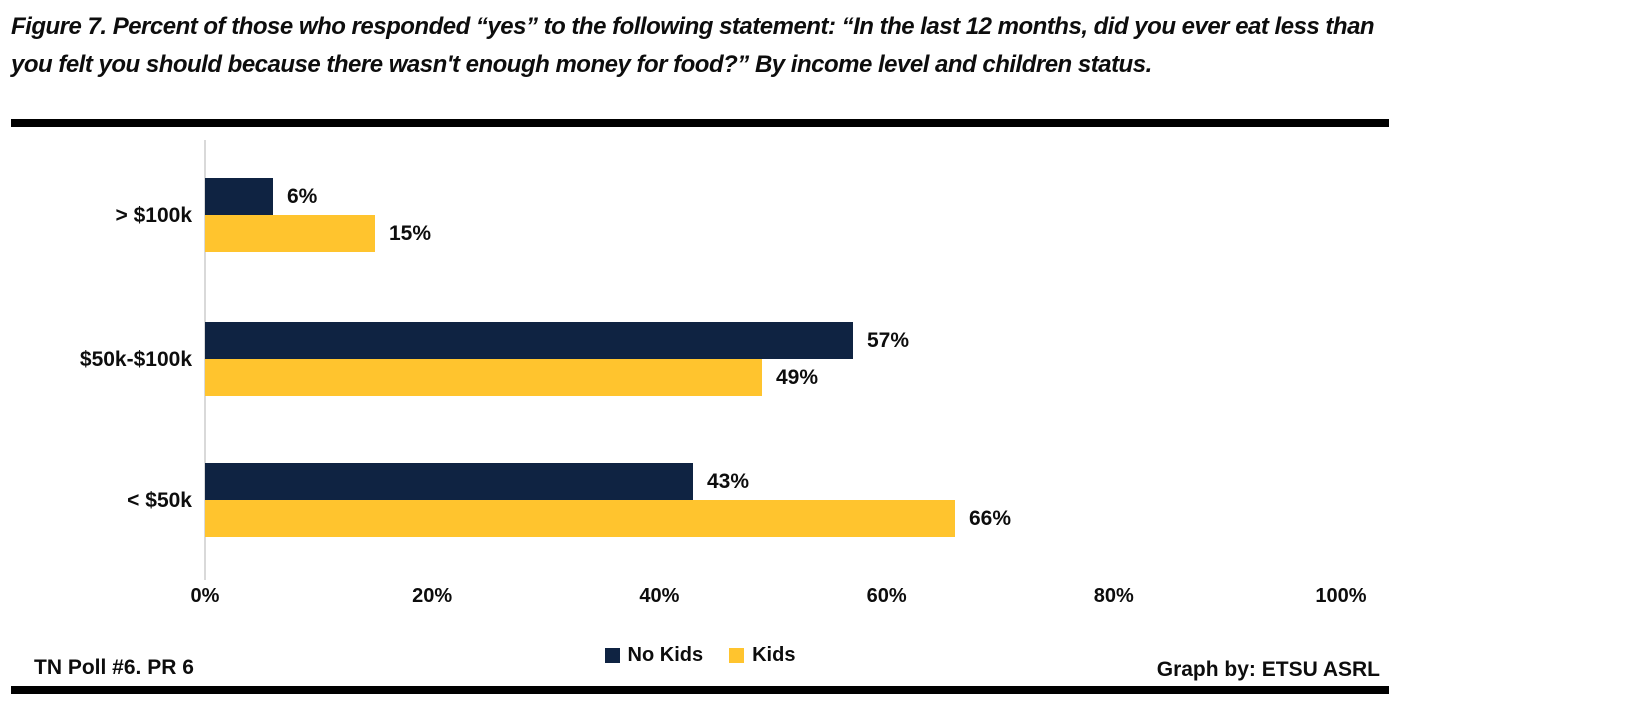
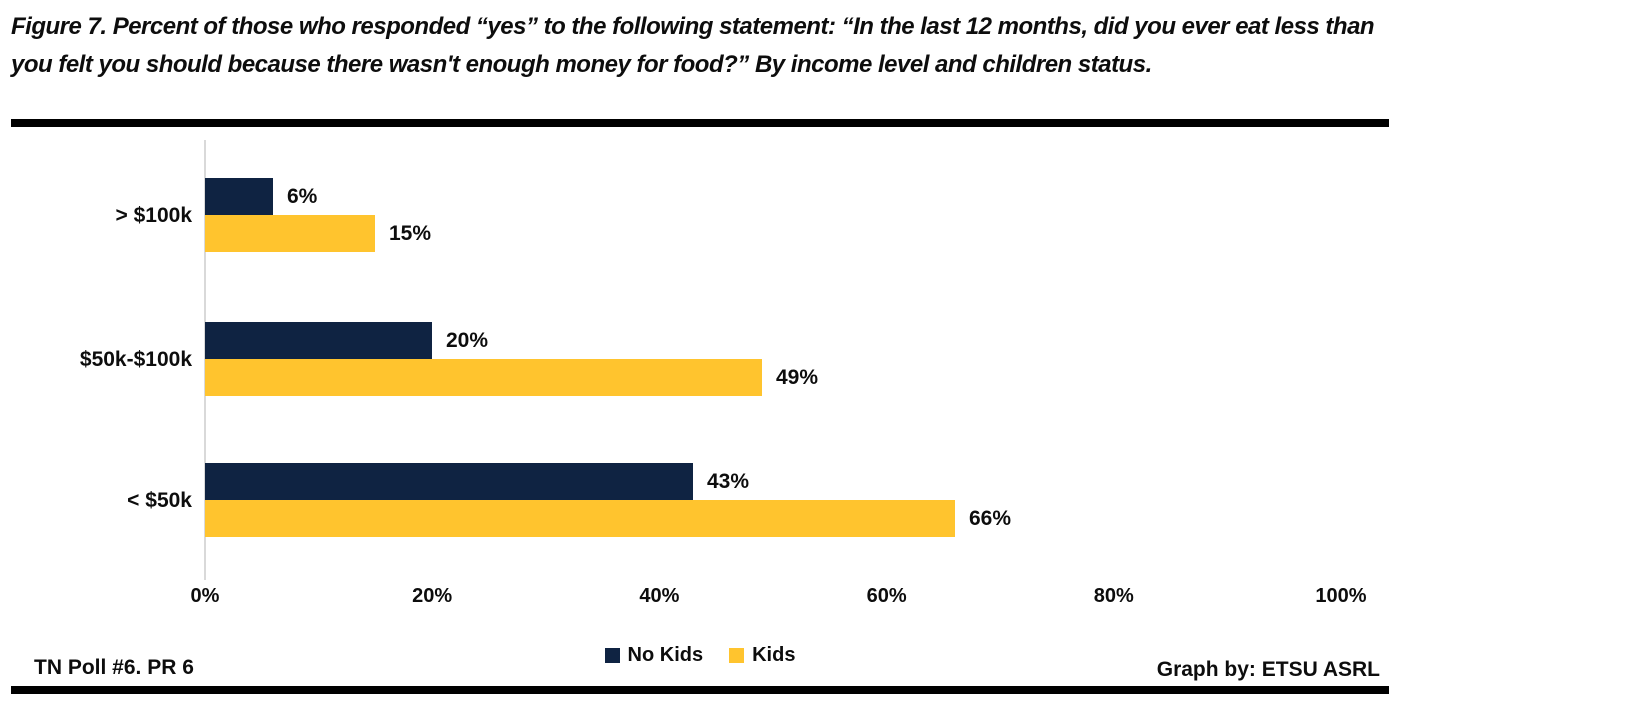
No Kids/$50k-$100k: 57% -> 20%
